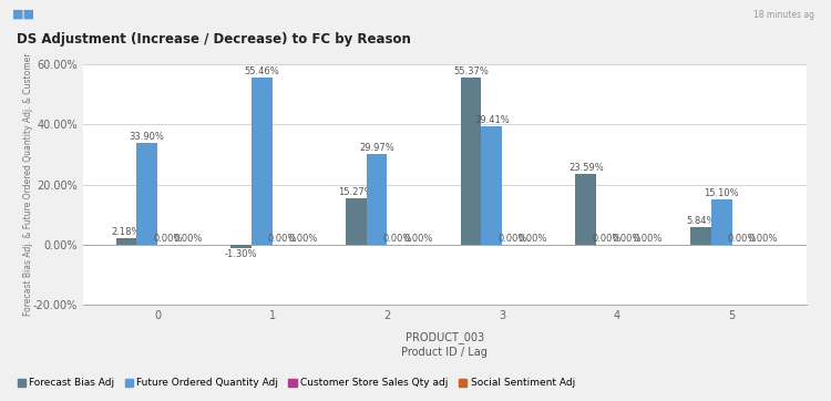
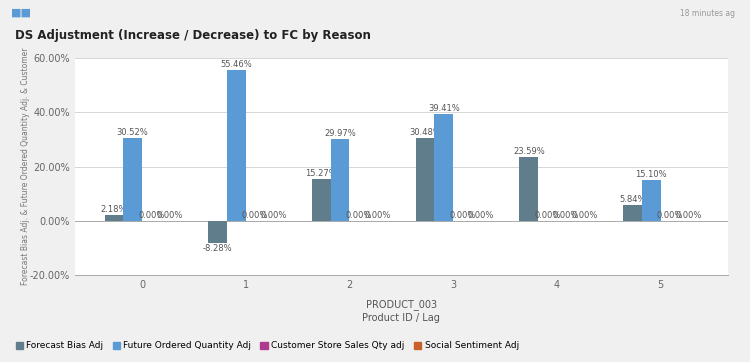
Future Ordered Quantity Adj/0: 33.90% -> 30.52%
Forecast Bias Adj/1: -1.30% -> -8.28%
Forecast Bias Adj/3: 55.37% -> 30.48%
